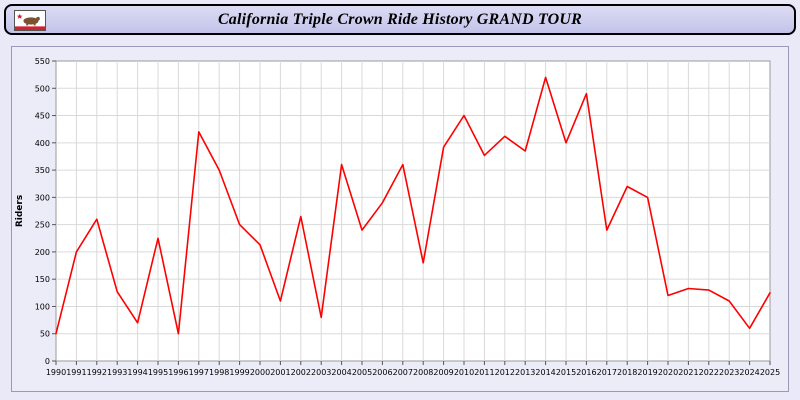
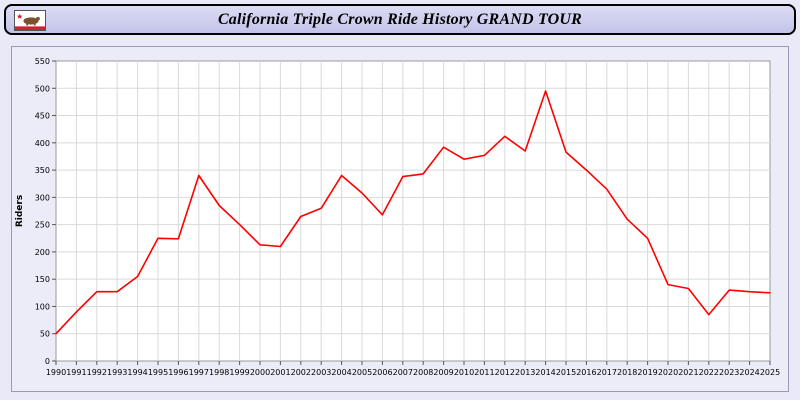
1991: 200 -> 90
1992: 260 -> 130
1994: 70 -> 160
1996: 50 -> 220
1997: 420 -> 340
1998: 350 -> 280
2001: 110 -> 210
2003: 80 -> 280
2004: 360 -> 340
2005: 240 -> 310
2006: 290 -> 270
2007: 360 -> 340
2008: 180 -> 340
2010: 450 -> 370
2014: 520 -> 500
2015: 400 -> 380
2016: 490 -> 350
2017: 240 -> 320
2018: 320 -> 260
2019: 300 -> 220
2020: 120 -> 140
2022: 130 -> 80
2023: 110 -> 130
2024: 60 -> 130
